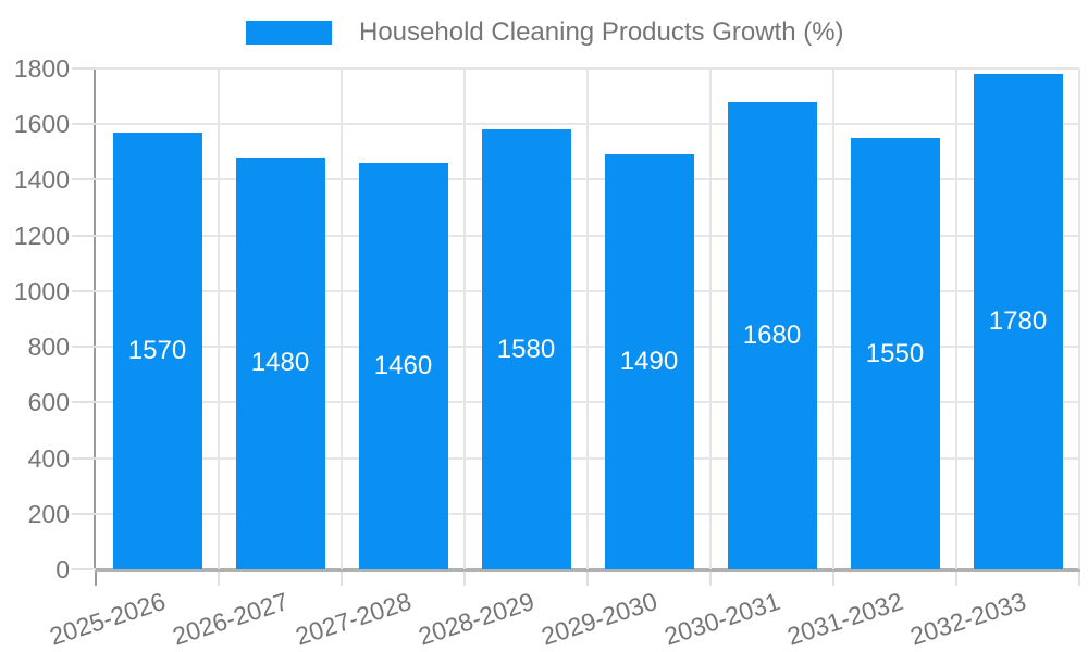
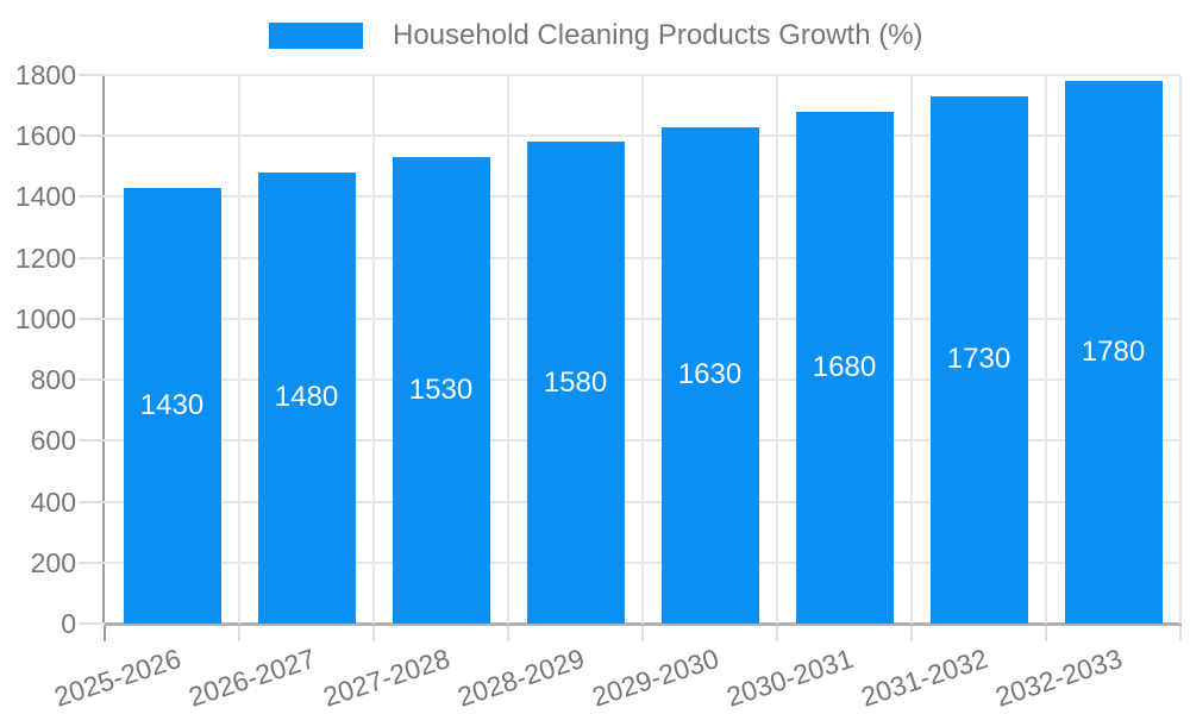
2025-2026: 1570 -> 1430
2027-2028: 1460 -> 1530
2029-2030: 1490 -> 1630
2031-2032: 1550 -> 1730
